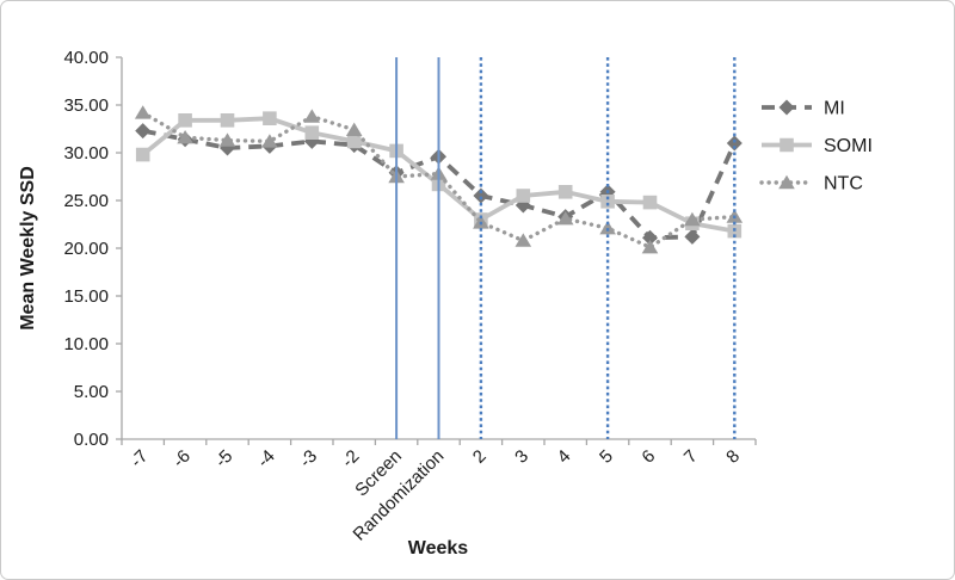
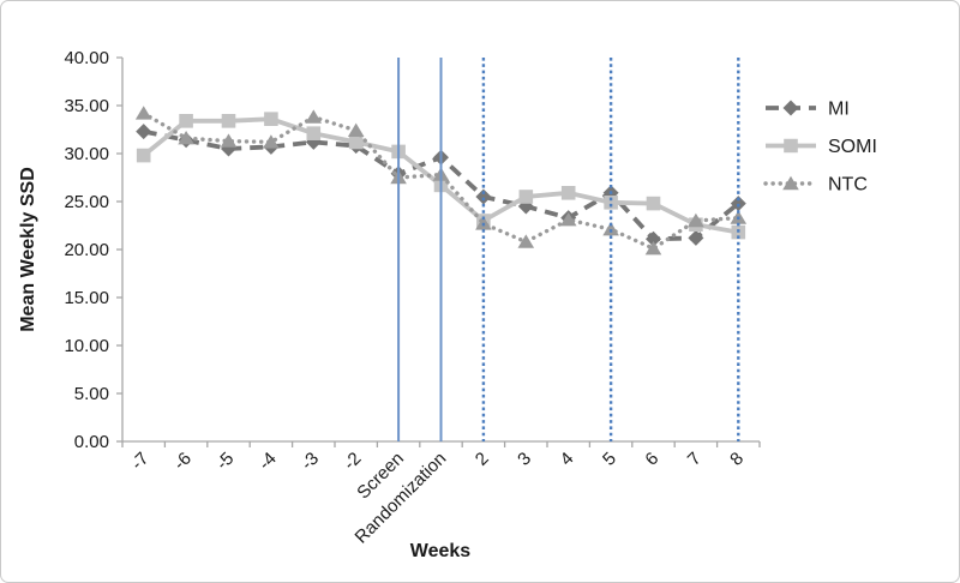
MI/8: 31 -> 25
